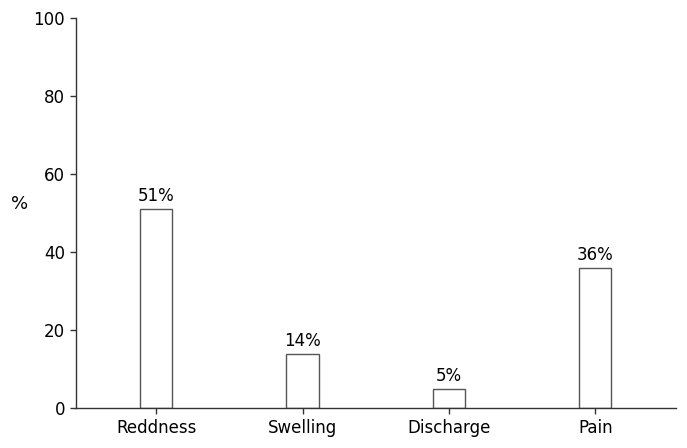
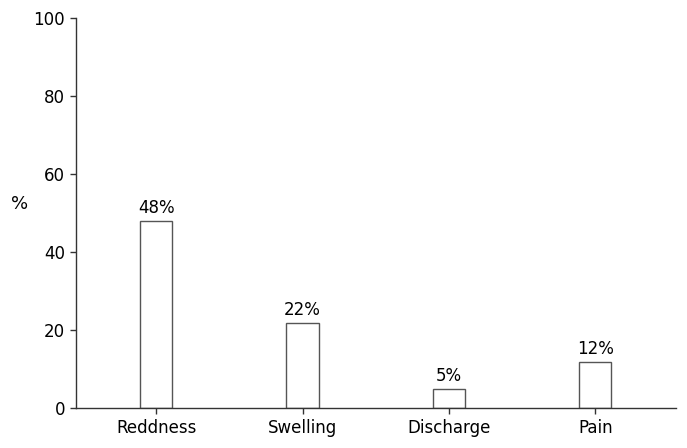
Reddness: 51% -> 48%
Swelling: 14% -> 22%
Pain: 36% -> 12%
